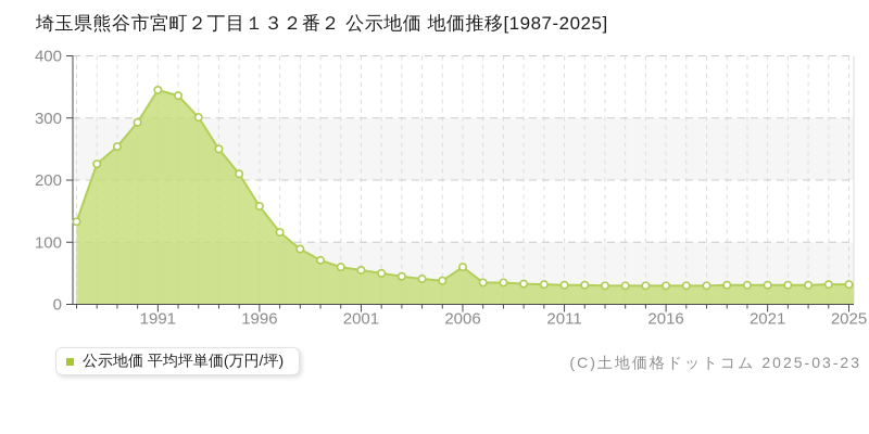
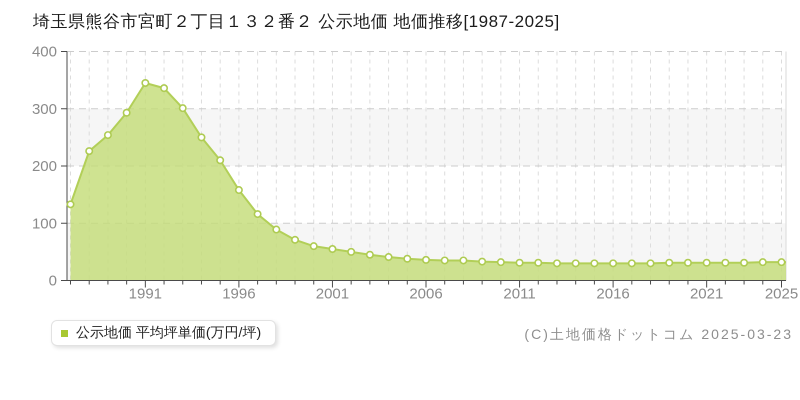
2006: 60 -> 40
